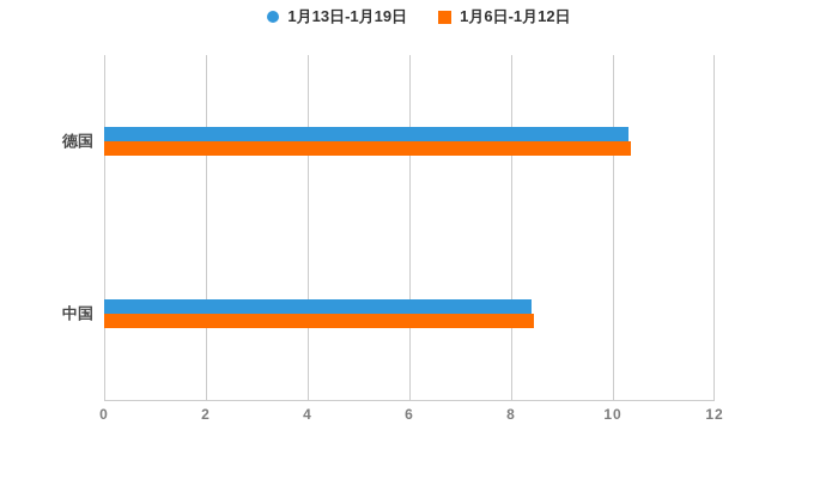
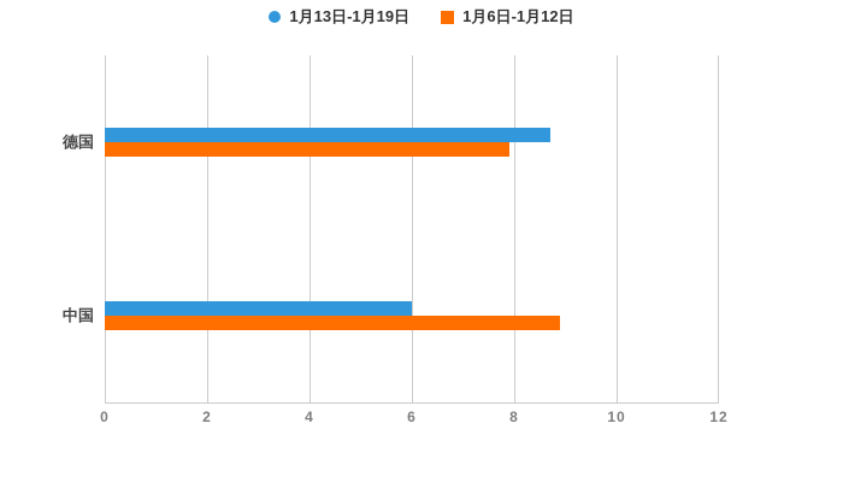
1月13日-1月19日/德国: 10.3 -> 8.7
1月6日-1月12日/德国: 10.3 -> 7.9
1月13日-1月19日/中国: 8.4 -> 6.0
1月6日-1月12日/中国: 8.4 -> 8.9
